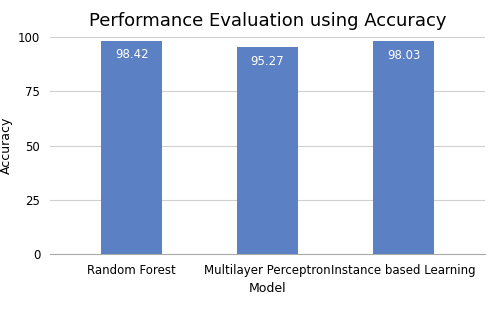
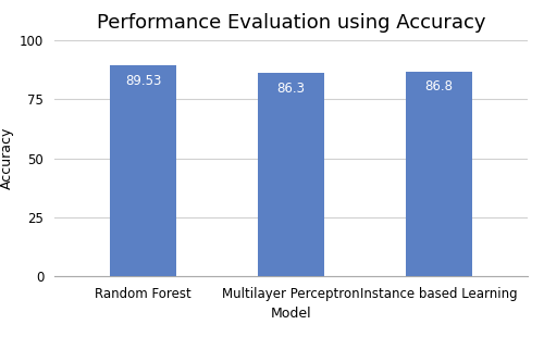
Random Forest: 98.42 -> 89.53
Multilayer Perceptron: 95.27 -> 86.3
Instance based Learning: 98.03 -> 86.8
